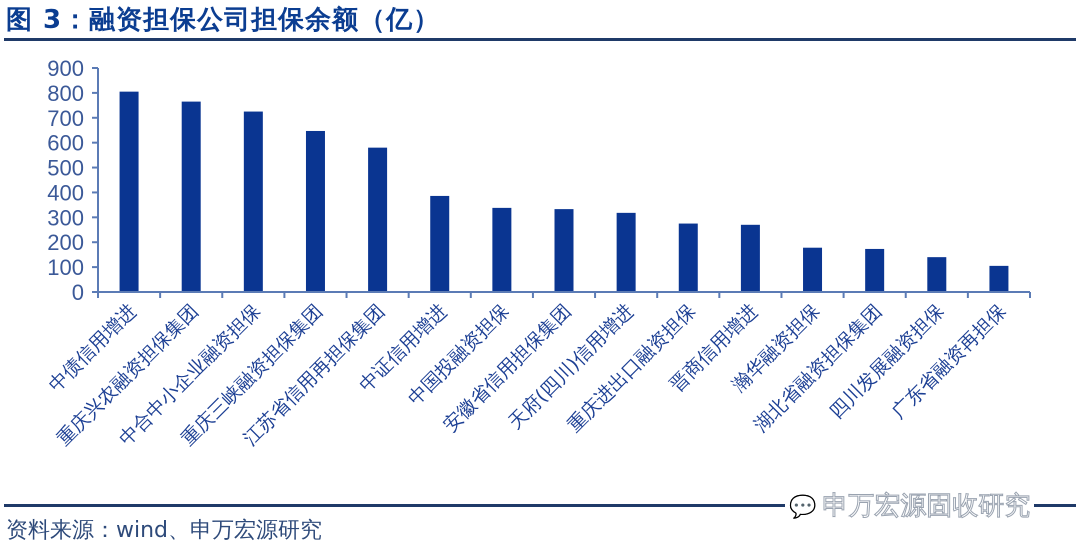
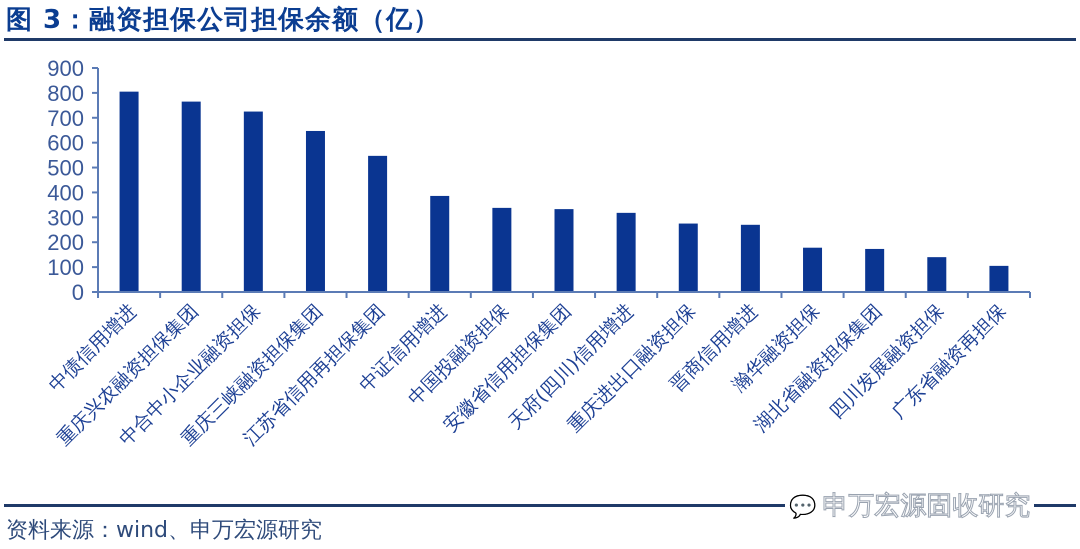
江苏省信用再担保集团: 580 -> 550
